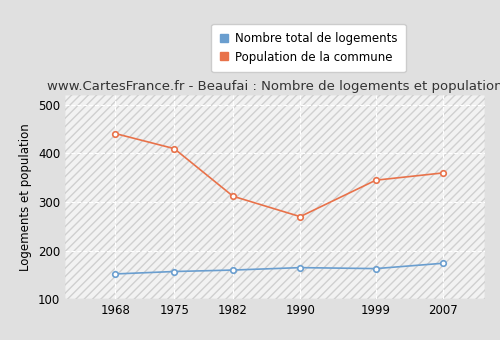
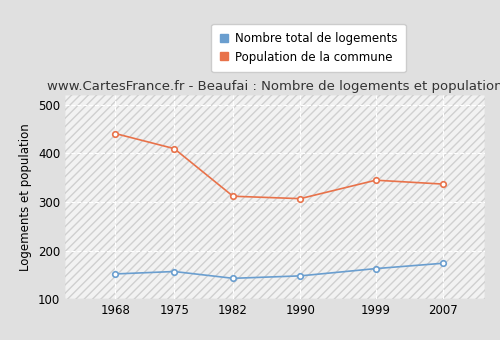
Nombre total de logements/1982: 160 -> 143
Nombre total de logements/1990: 165 -> 148
Population de la commune/1990: 270 -> 307
Population de la commune/2007: 360 -> 337
